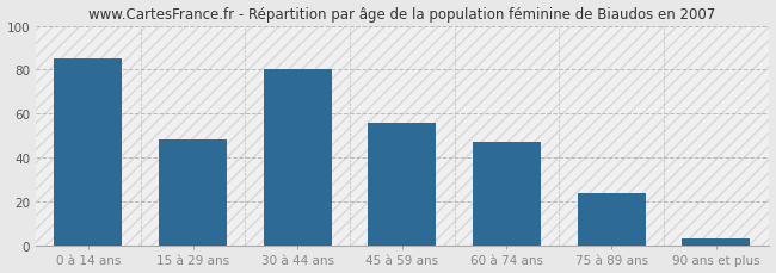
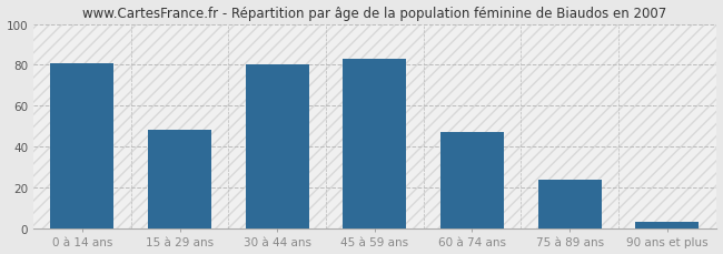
0 à 14 ans: 85 -> 81
45 à 59 ans: 56 -> 83
